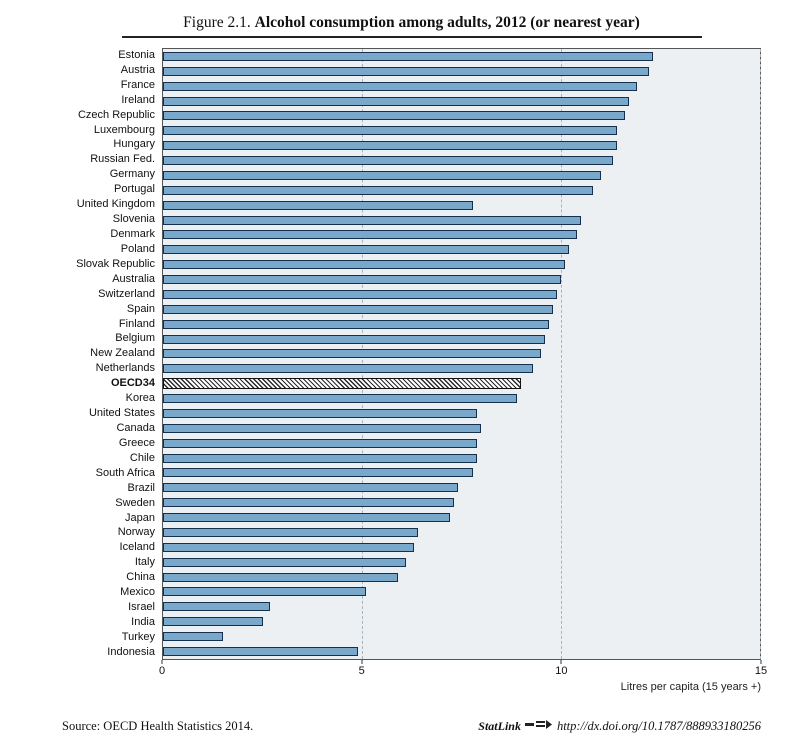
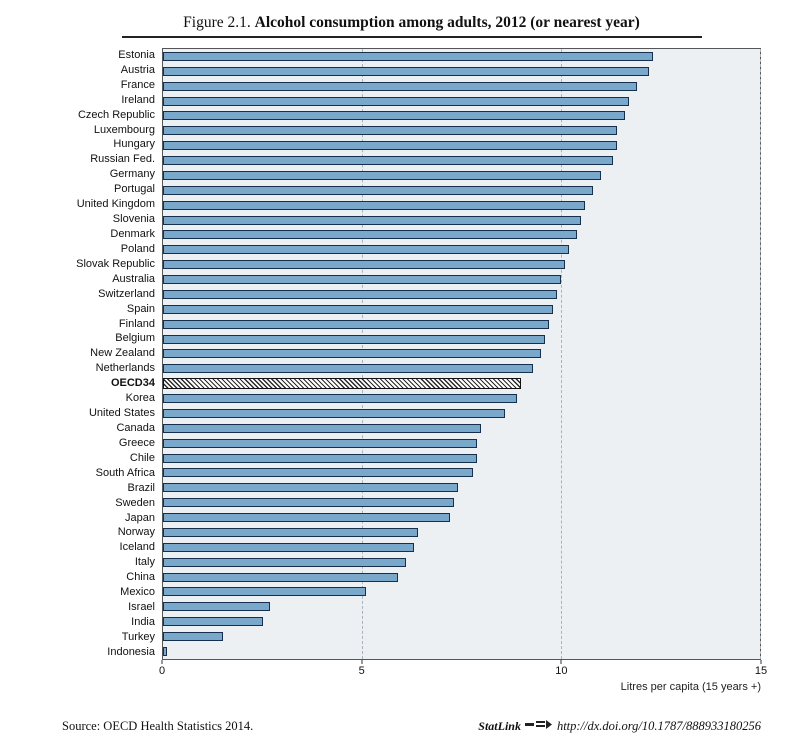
United Kingdom: 7.8 -> 10.6
United States: 7.9 -> 8.6
Indonesia: 4.9 -> 0.1
